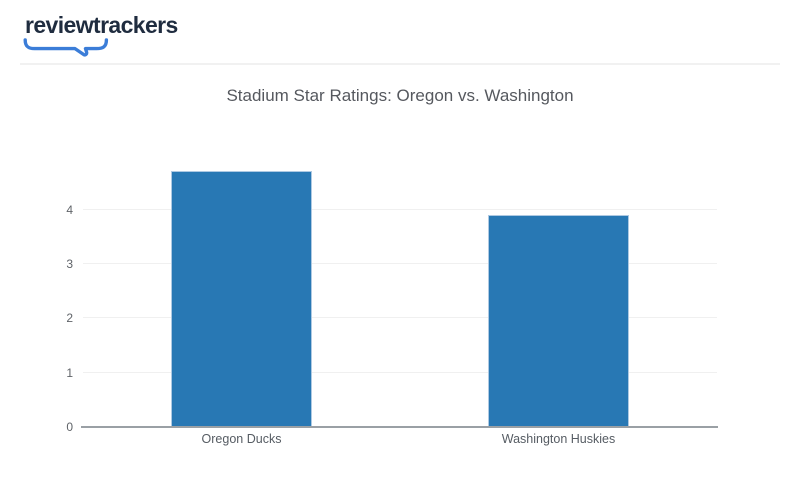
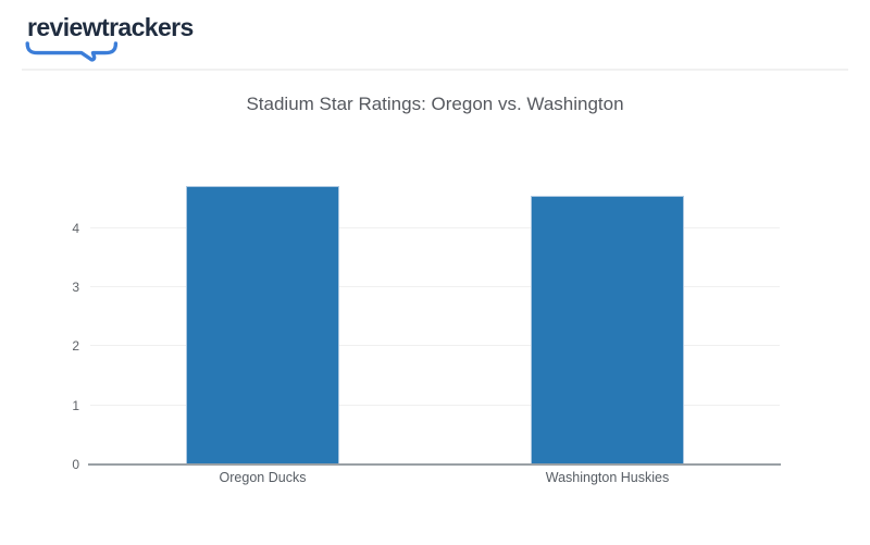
Washington Huskies: 3.9 -> 4.5
